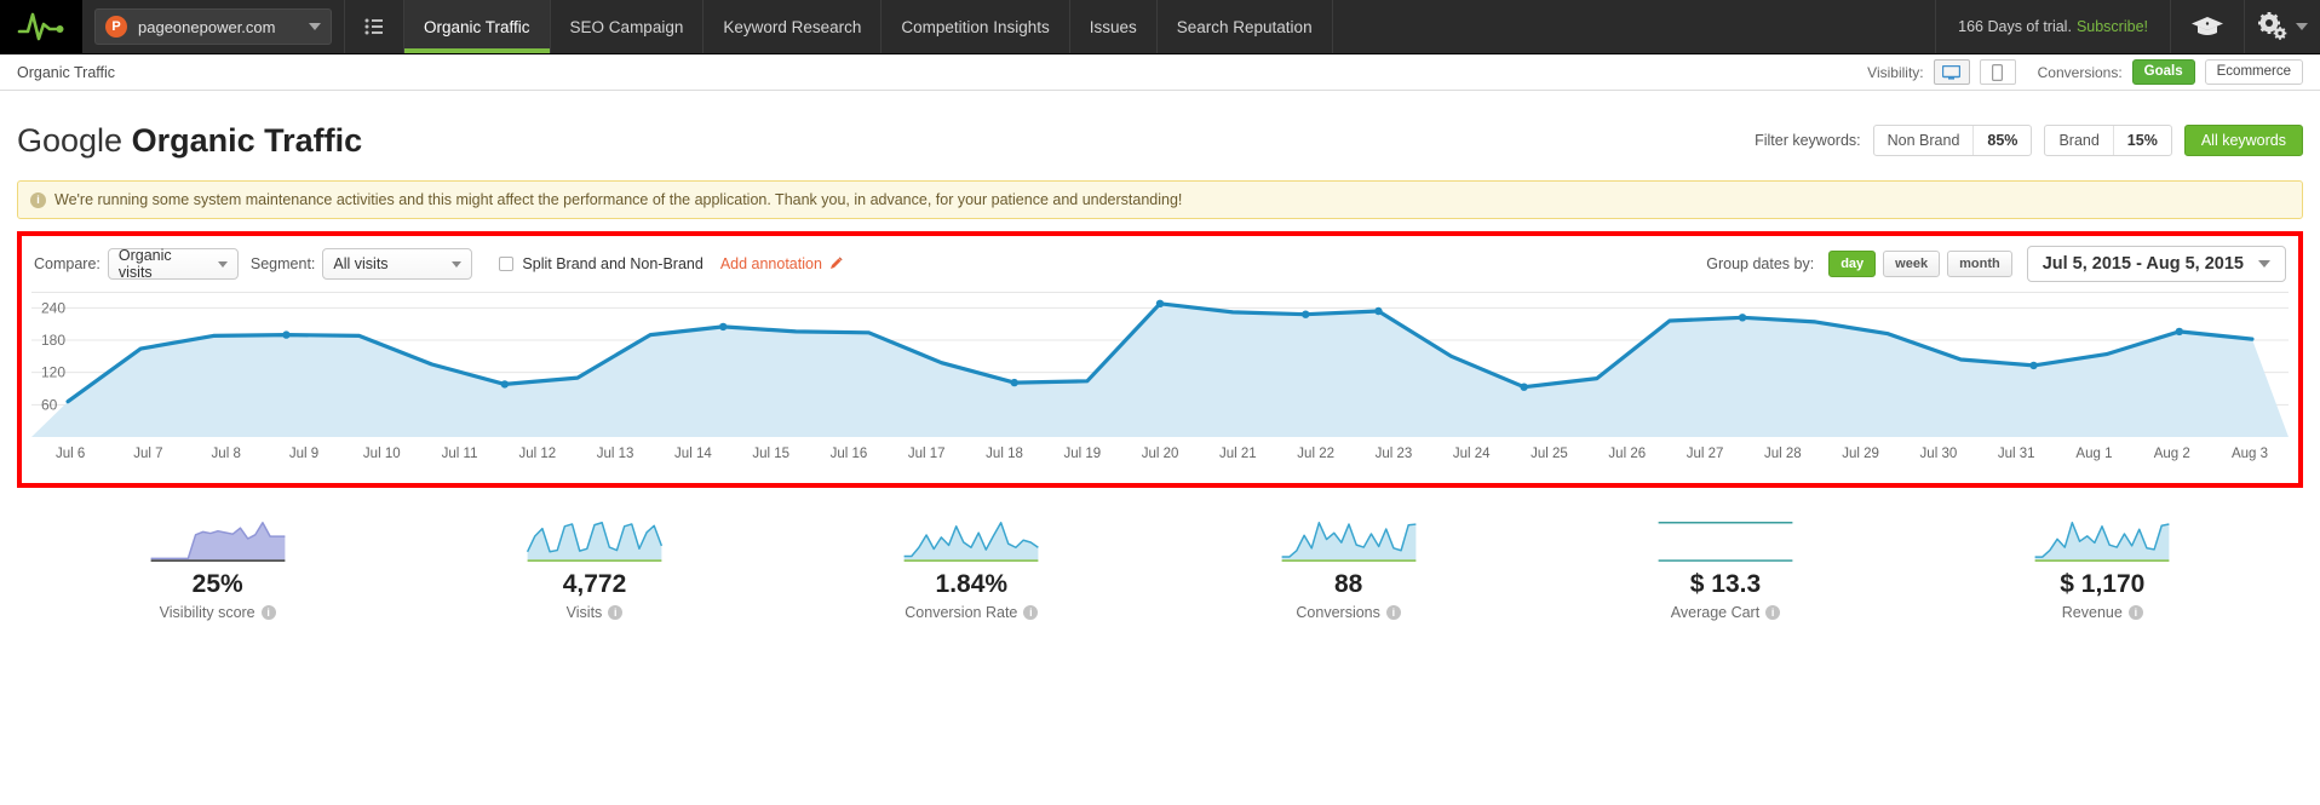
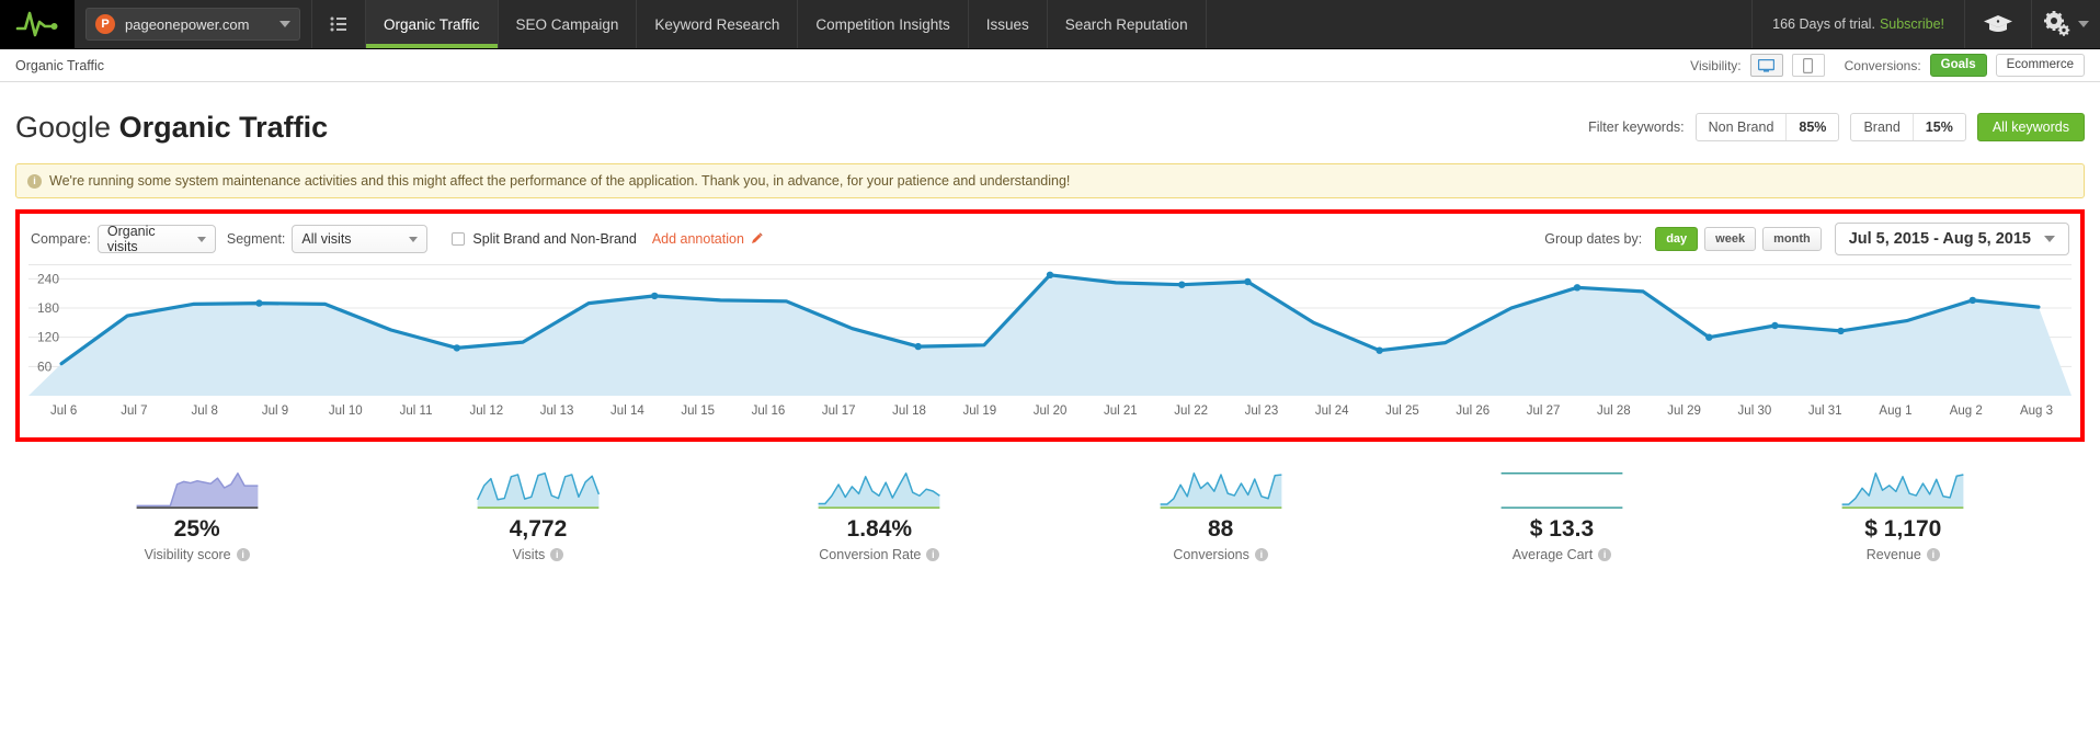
Jul 27: 220 -> 180
Jul 30: 190 -> 120
